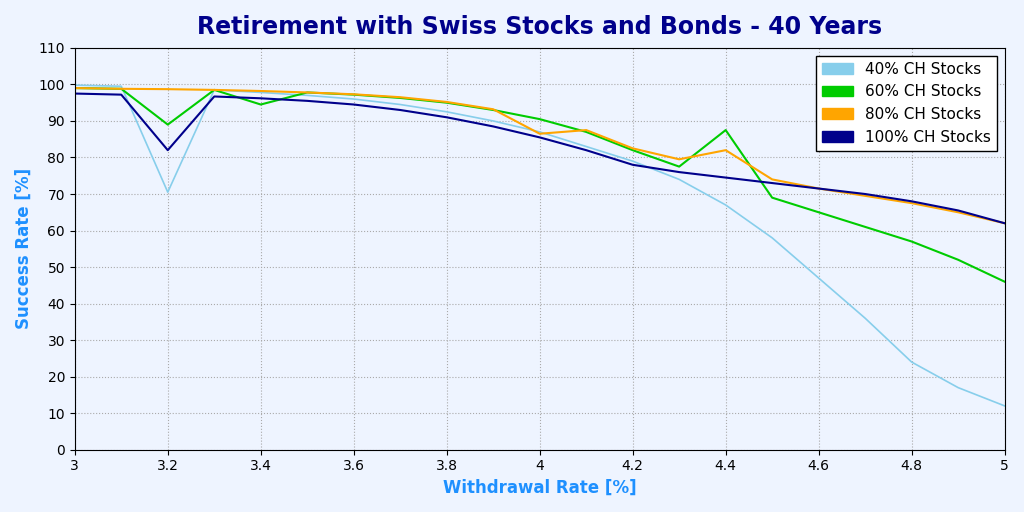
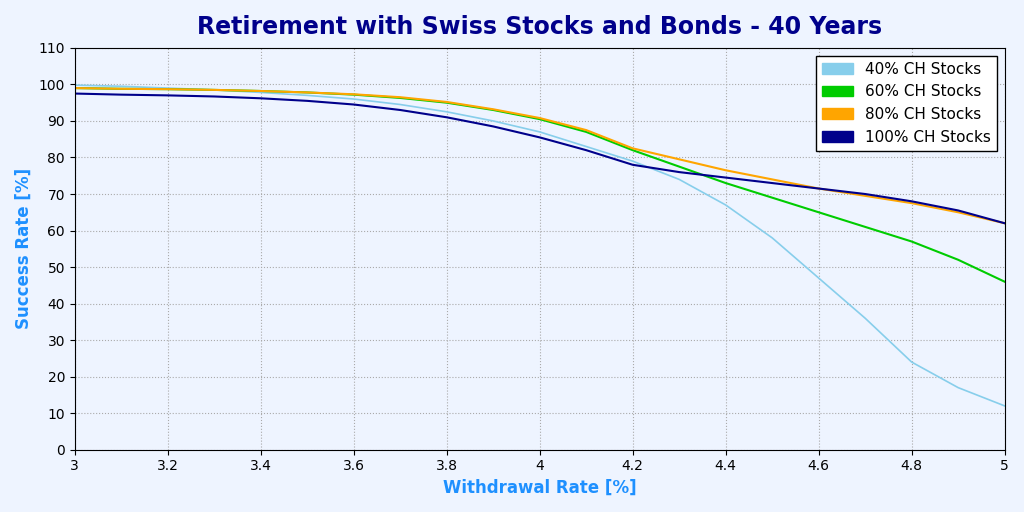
40% CH Stocks/3.2: 70.5 -> 99.0
60% CH Stocks/3.2: 89.0 -> 98.7
100% CH Stocks/3.2: 82.0 -> 97.0
60% CH Stocks/3.4: 94.5 -> 98.2
80% CH Stocks/4: 86.5 -> 90.8
60% CH Stocks/4.4: 87.5 -> 73.0
80% CH Stocks/4.4: 82.0 -> 76.5
